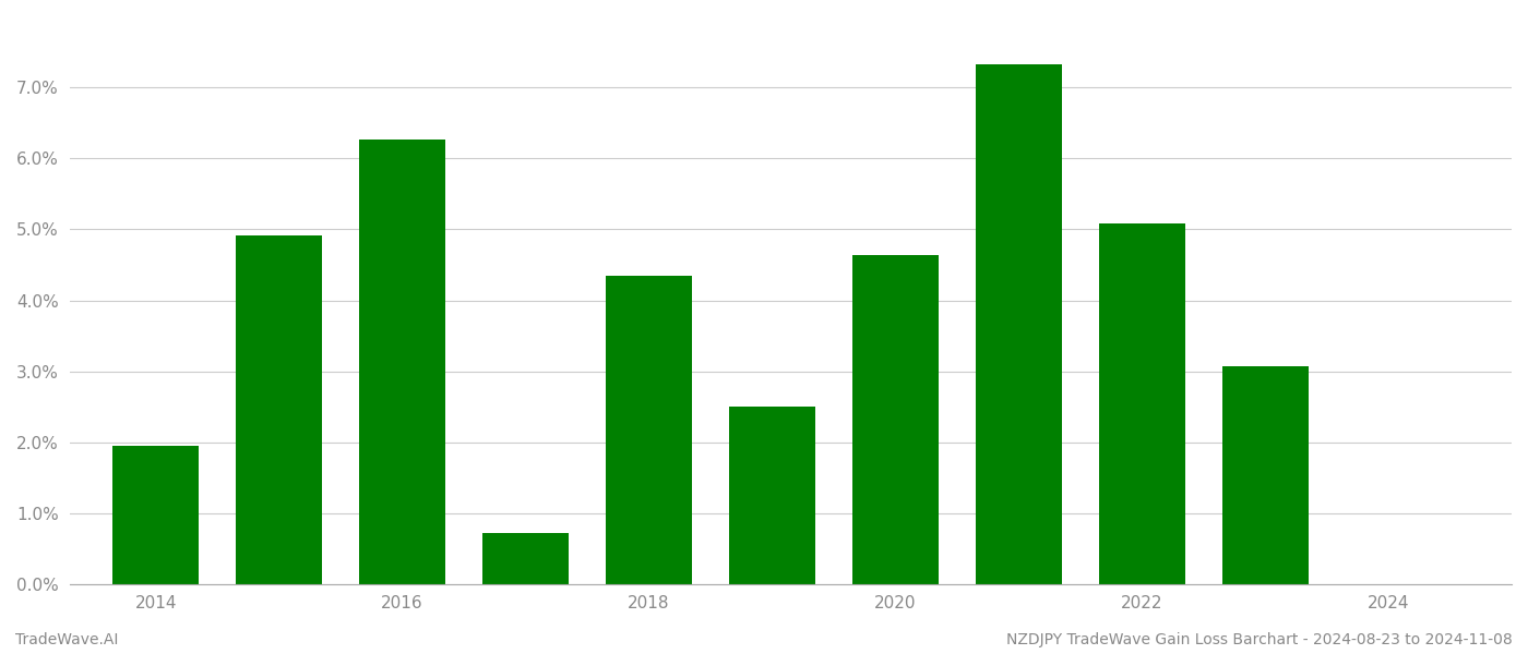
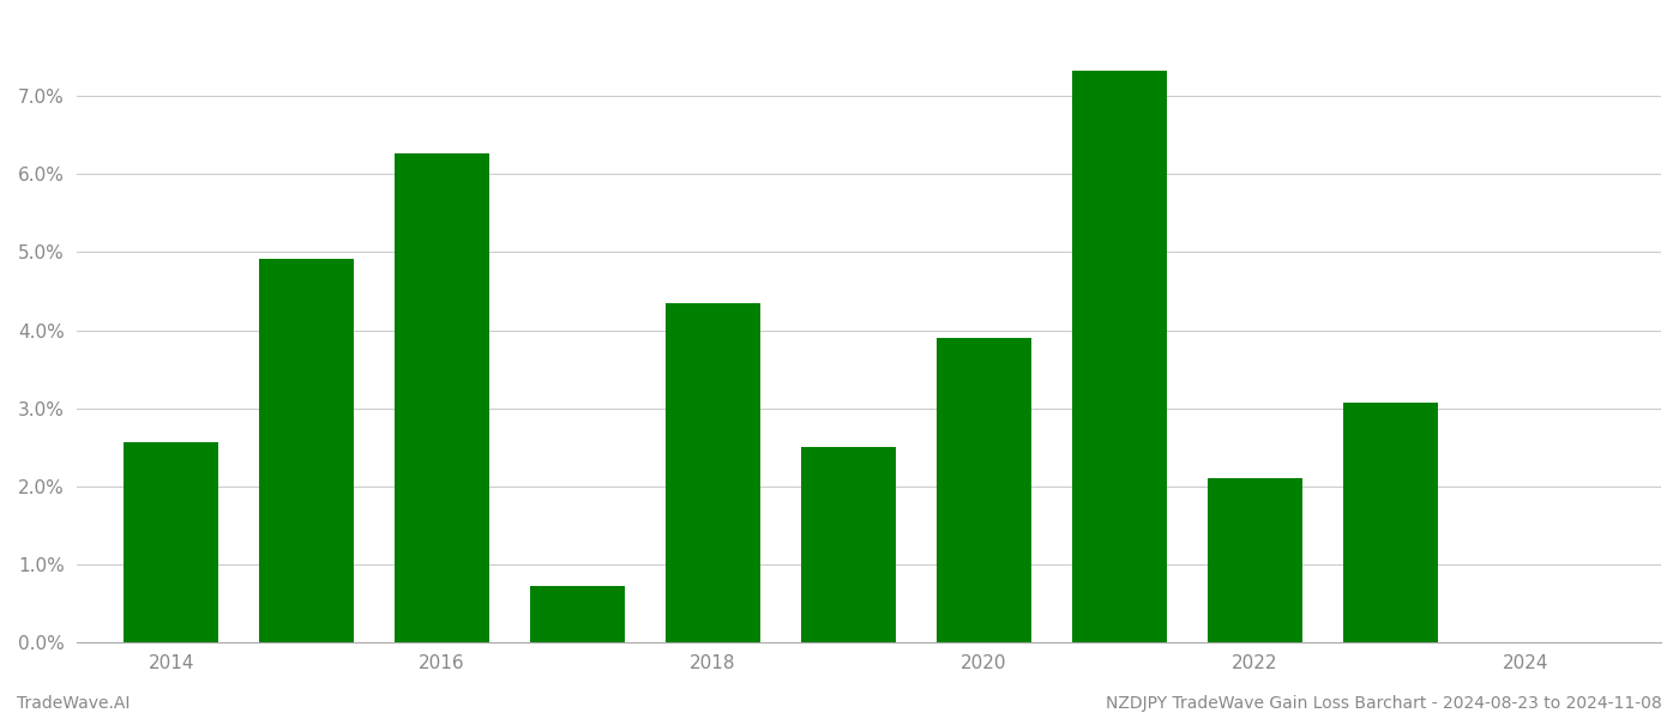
2014: 1.96% -> 2.57%
2020: 4.64% -> 3.91%
2022: 5.08% -> 2.10%
